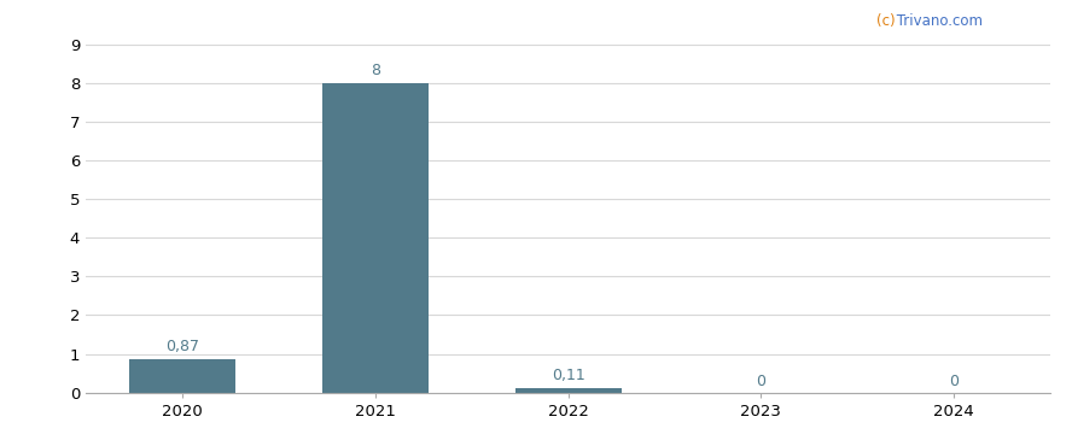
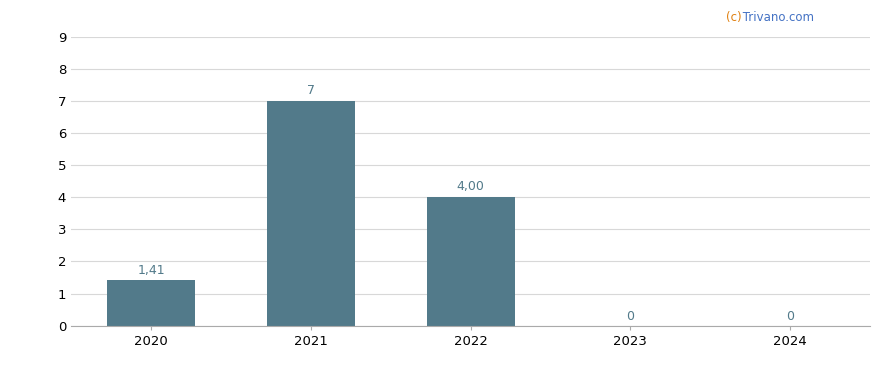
2020: 0,87 -> 1,41
2021: 8 -> 7
2022: 0,11 -> 4,00
